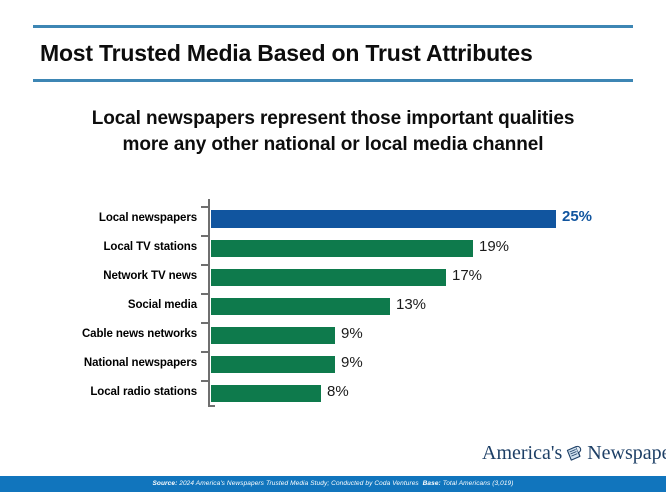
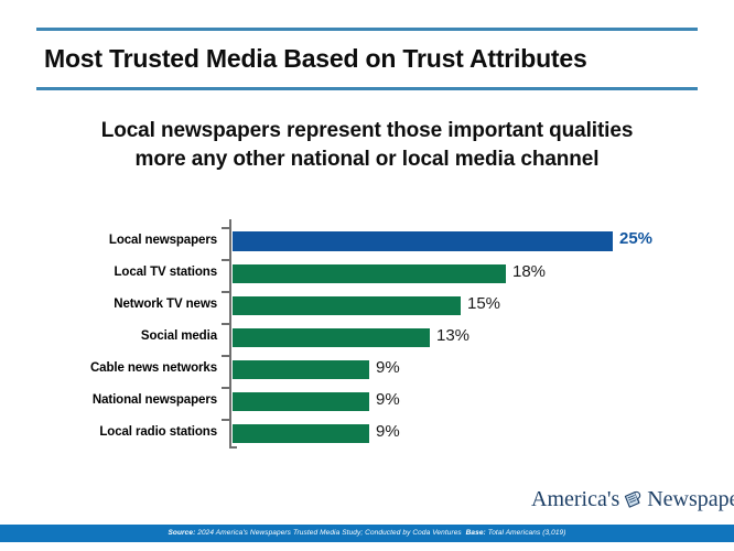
Local TV stations: 19% -> 18%
Network TV news: 17% -> 15%
Local radio stations: 8% -> 9%
